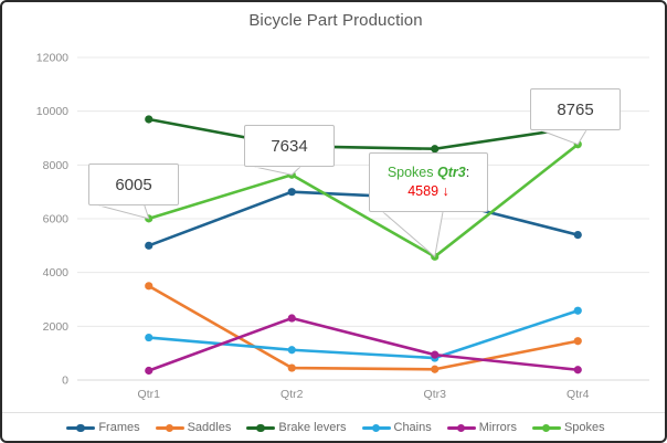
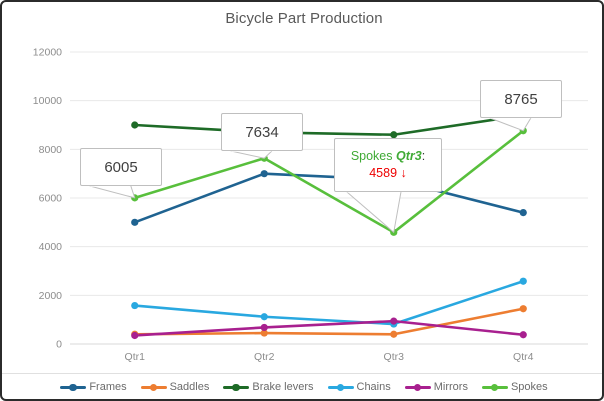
Saddles/Qtr1: 3500 -> 400
Brake levers/Qtr1: 9700 -> 9000
Mirrors/Qtr2: 2300 -> 700
